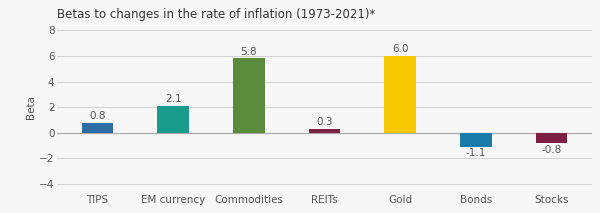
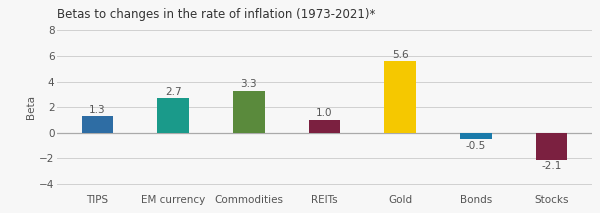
TIPS: 0.8 -> 1.3
EM currency: 2.1 -> 2.7
Commodities: 5.8 -> 3.3
REITs: 0.3 -> 1.0
Gold: 6.0 -> 5.6
Bonds: -1.1 -> -0.5
Stocks: -0.8 -> -2.1
